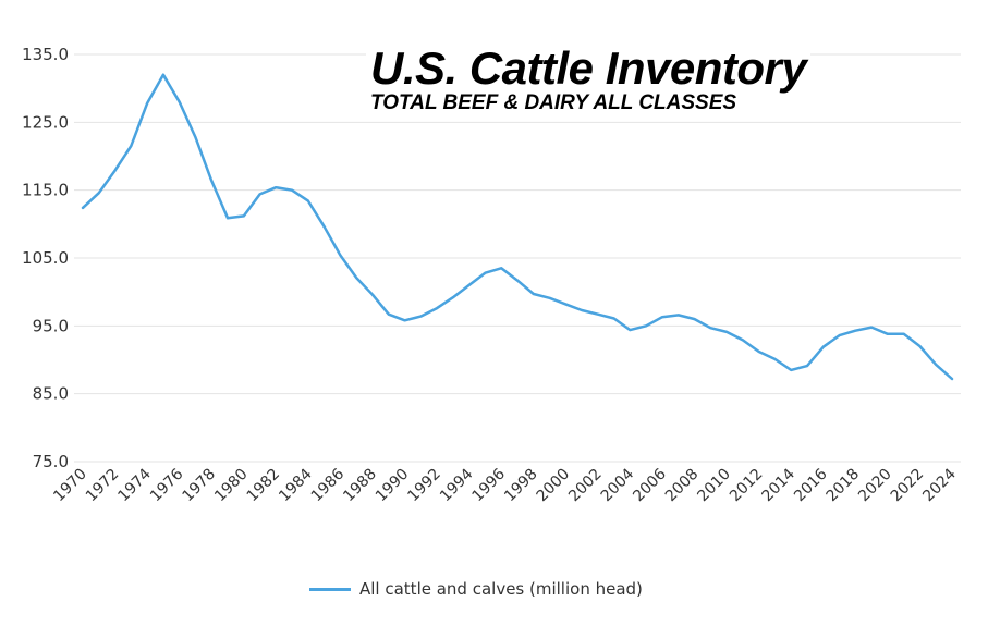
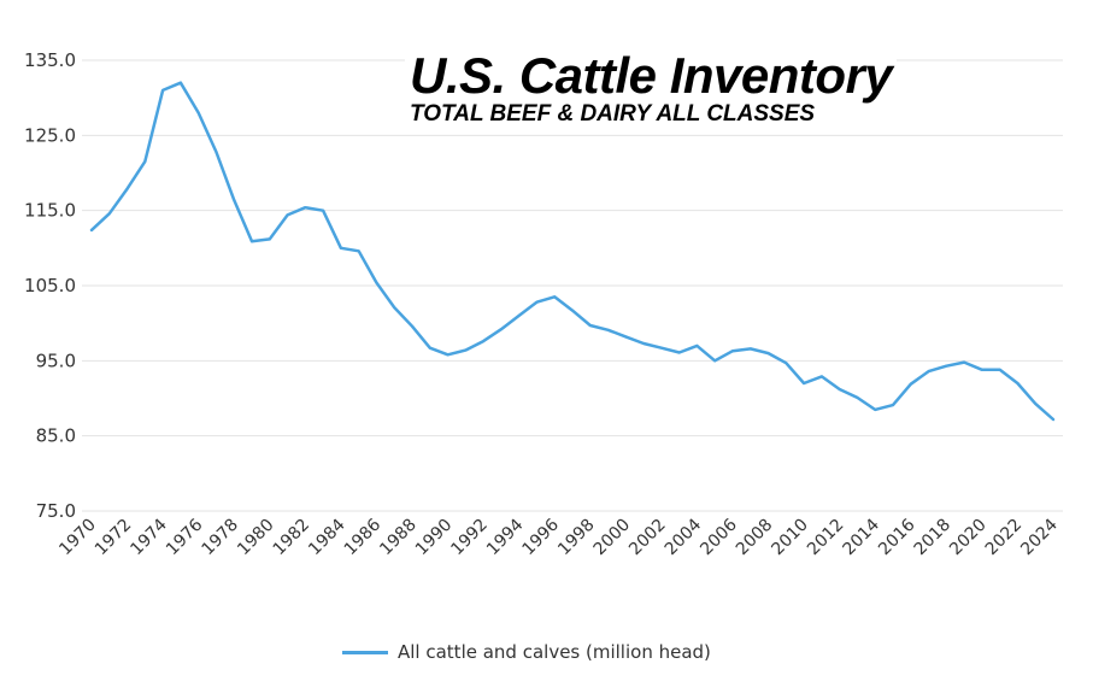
1974: 128 -> 131
1984: 113 -> 110
2004: 94 -> 97
2010: 94 -> 92
